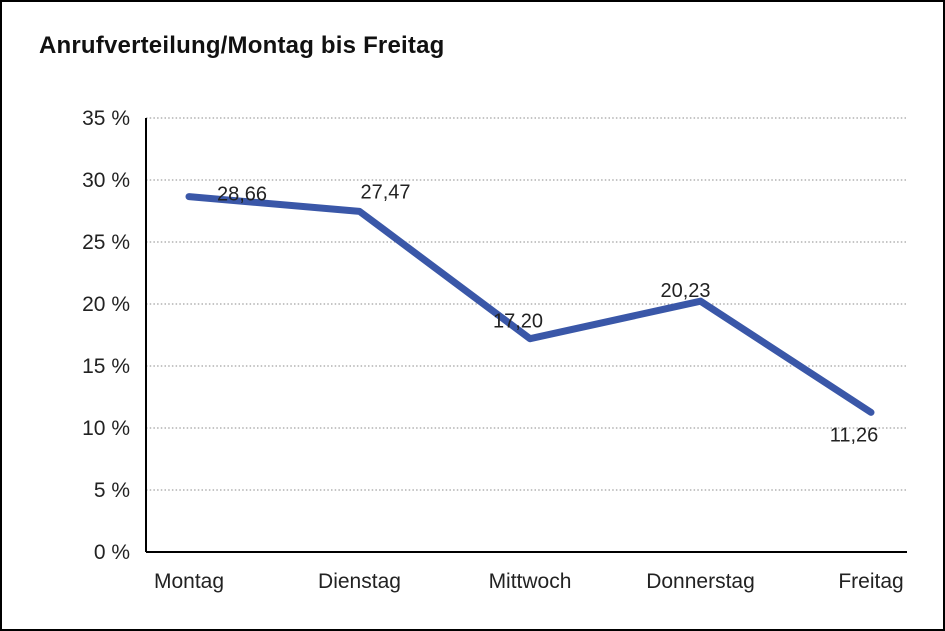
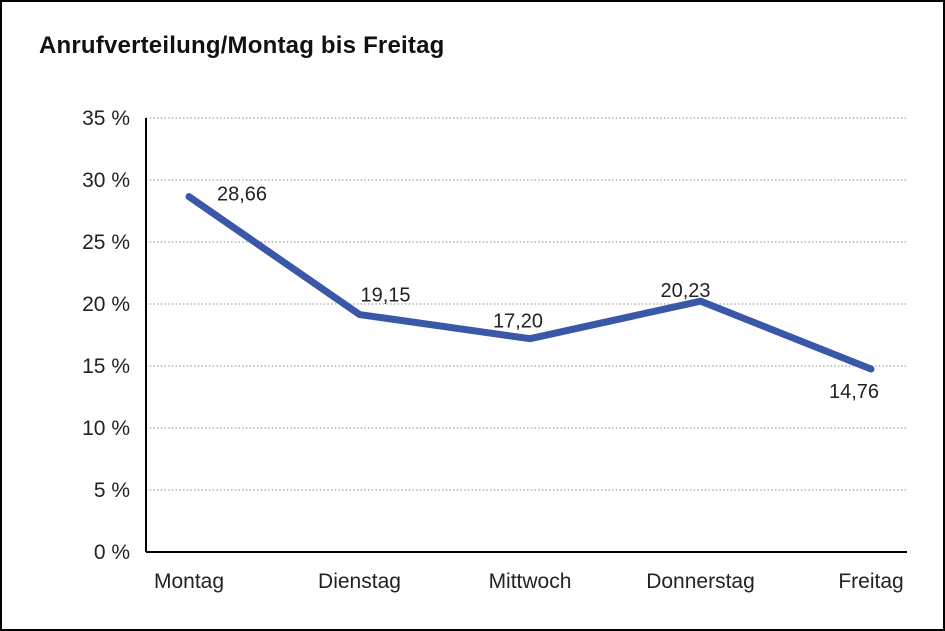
Dienstag: 27,47 -> 19,15
Freitag: 11,26 -> 14,76
